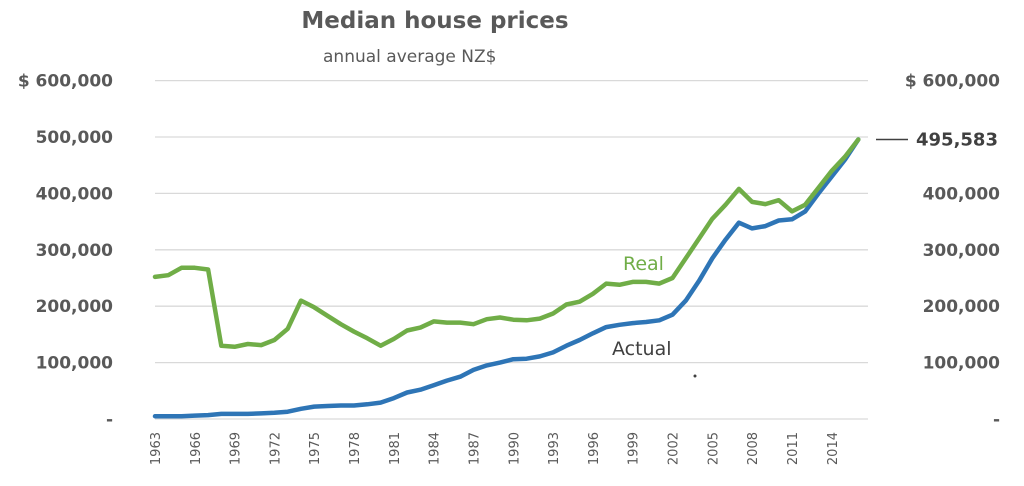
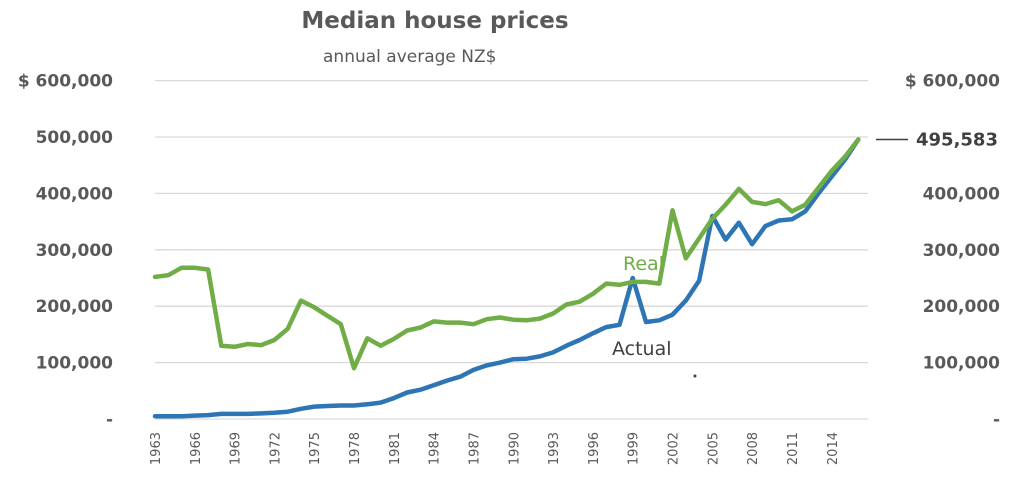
Real/1978: 160000 -> 90000
Actual/1999: 170000 -> 250000
Real/2002: 250000 -> 370000
Actual/2005: 280000 -> 360000
Actual/2008: 340000 -> 310000
